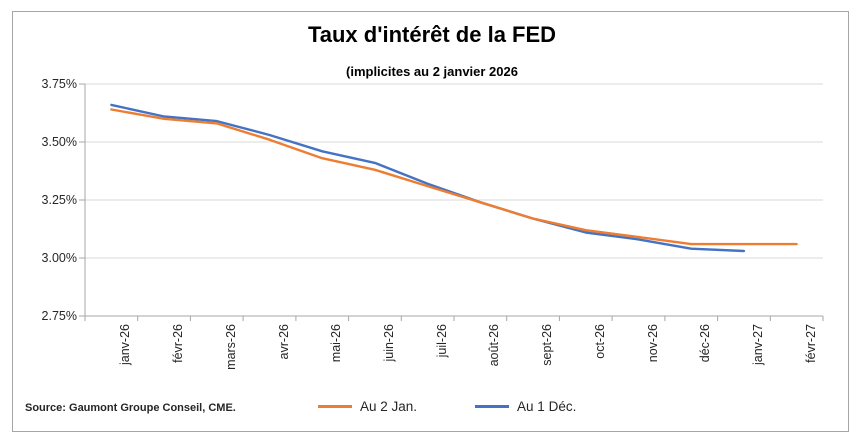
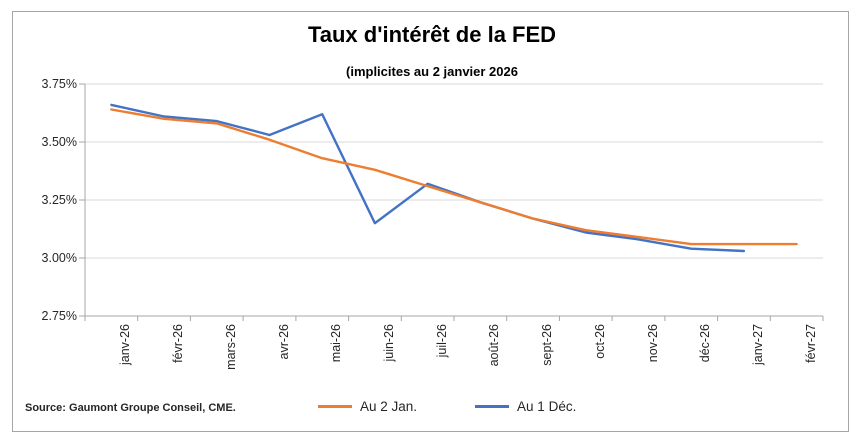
Au 1 Déc./mai-26: 3.46% -> 3.62%
Au 1 Déc./juin-26: 3.41% -> 3.15%
